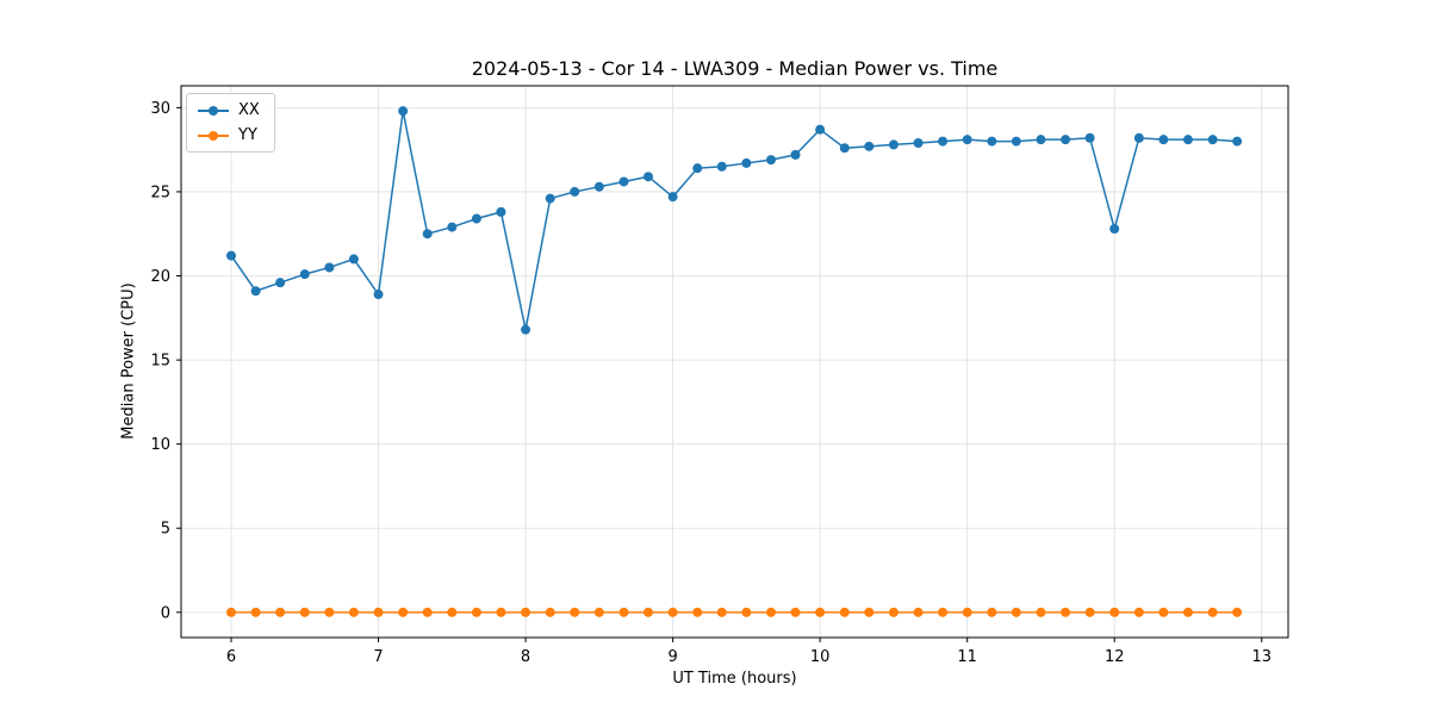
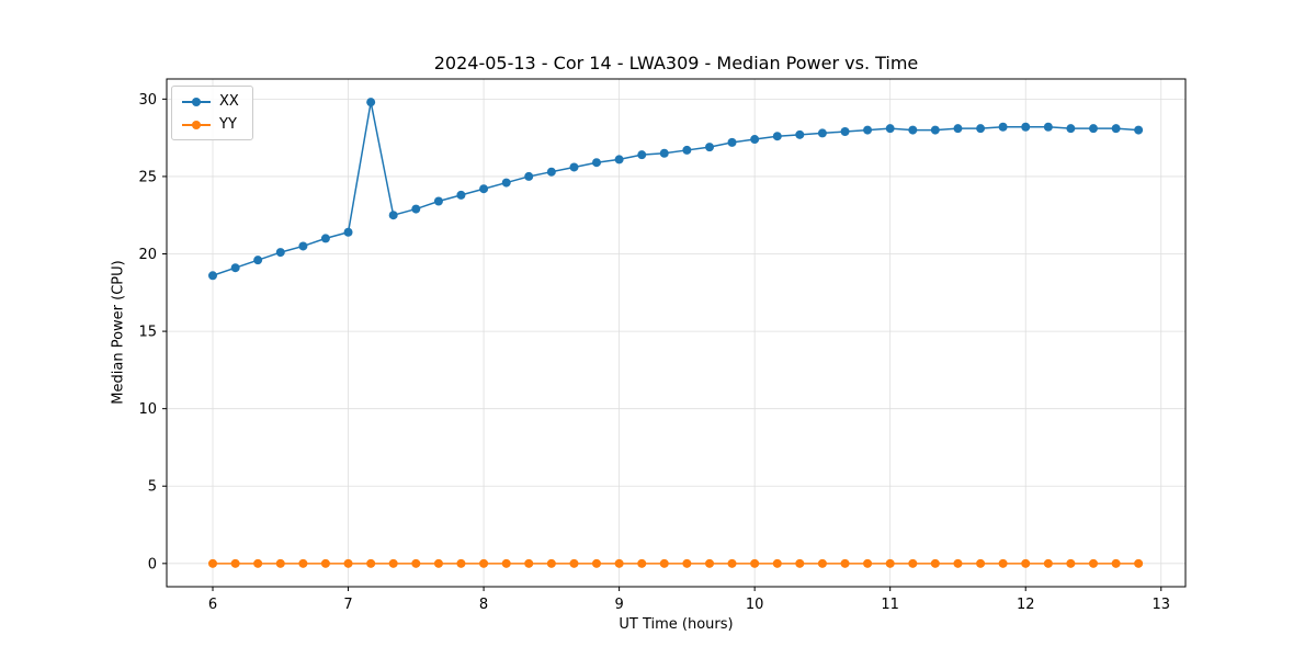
XX/6: 21.2 -> 18.6
XX/7: 18.9 -> 21.4
XX/8: 16.8 -> 24.2
XX/9: 24.7 -> 26.1
XX/10: 28.7 -> 27.4
XX/12: 22.8 -> 28.2
